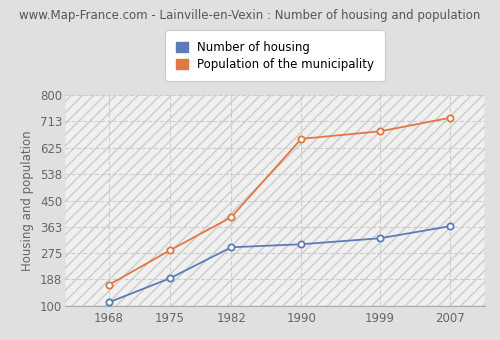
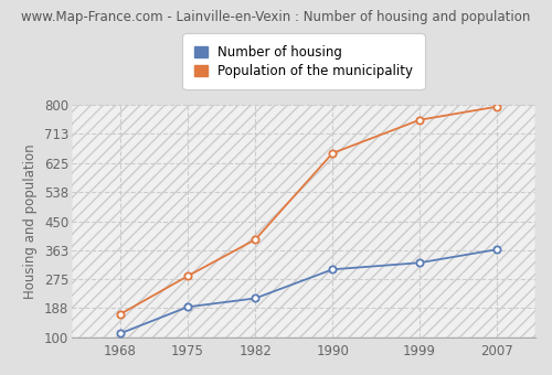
Number of housing/1982: 295 -> 218
Population of the municipality/1999: 680 -> 755
Population of the municipality/2007: 725 -> 795
